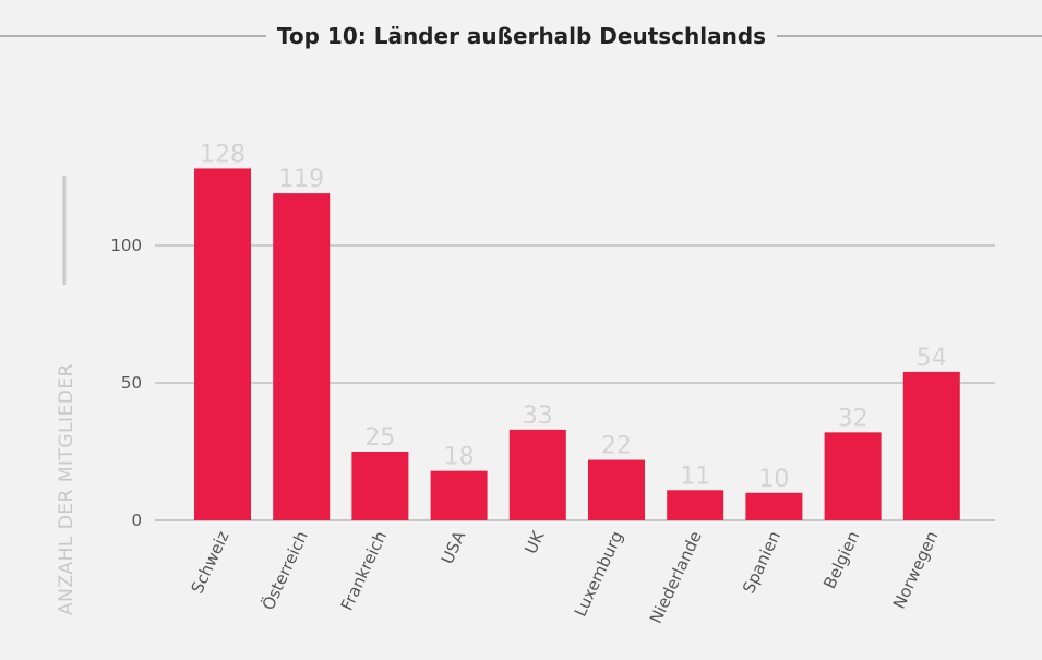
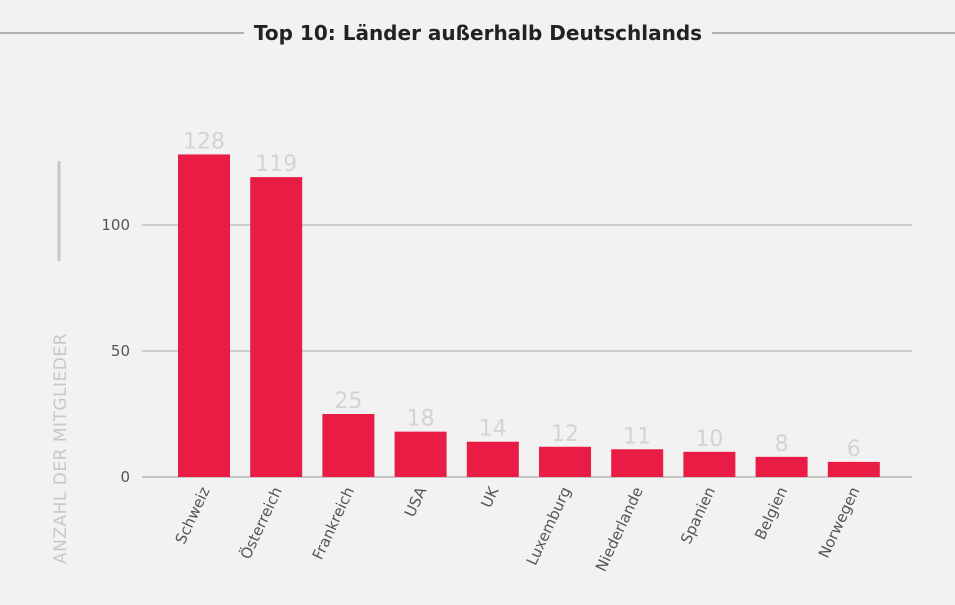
UK: 33 -> 14
Luxemburg: 22 -> 12
Belgien: 32 -> 8
Norwegen: 54 -> 6
